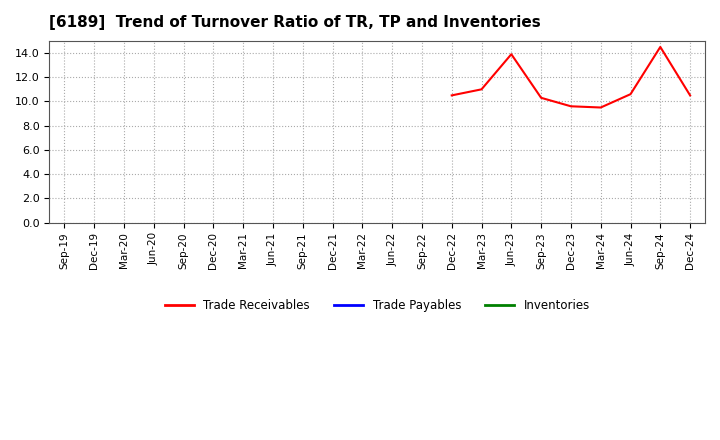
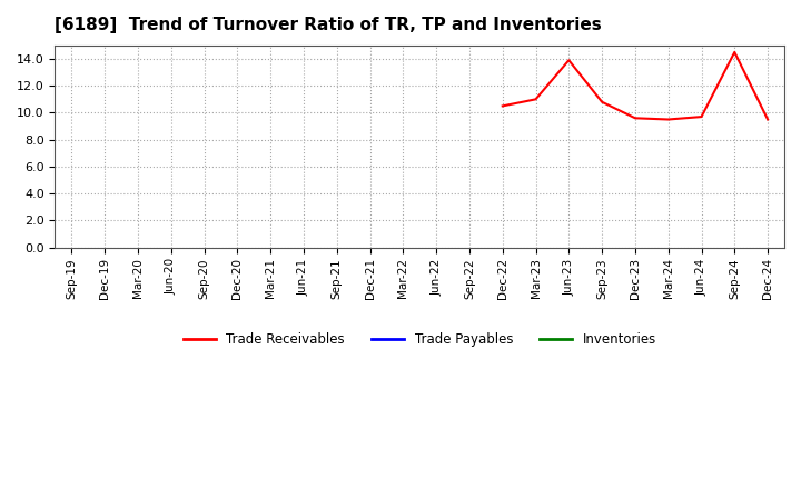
Sep-23: 10.3 -> 10.8
Jun-24: 10.6 -> 9.7
Dec-24: 10.5 -> 9.5
